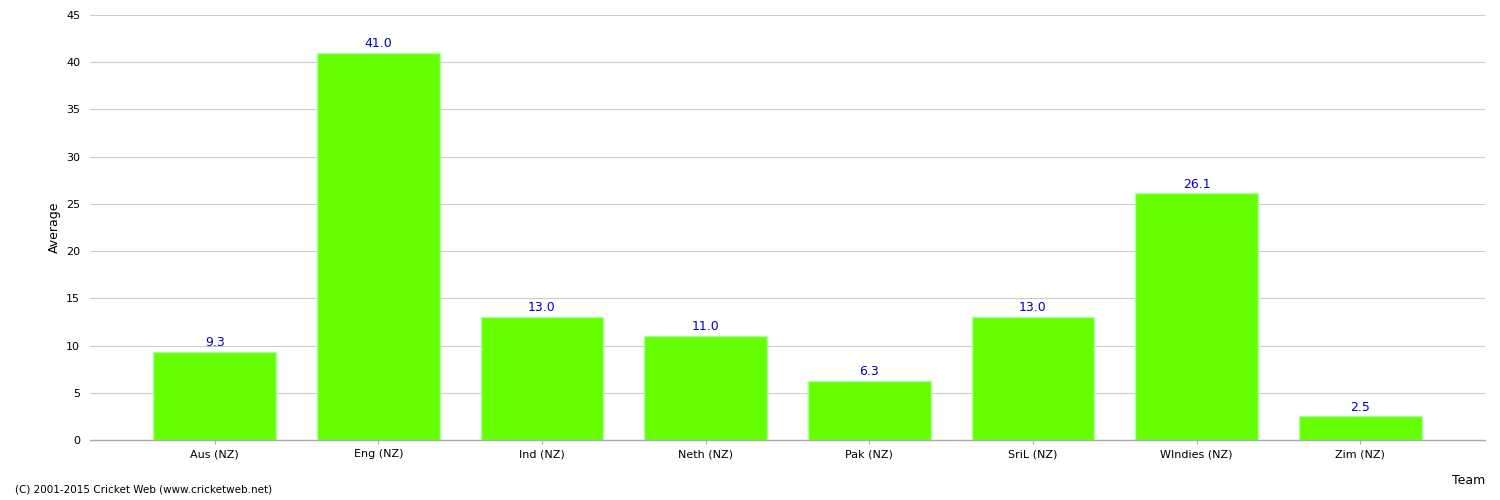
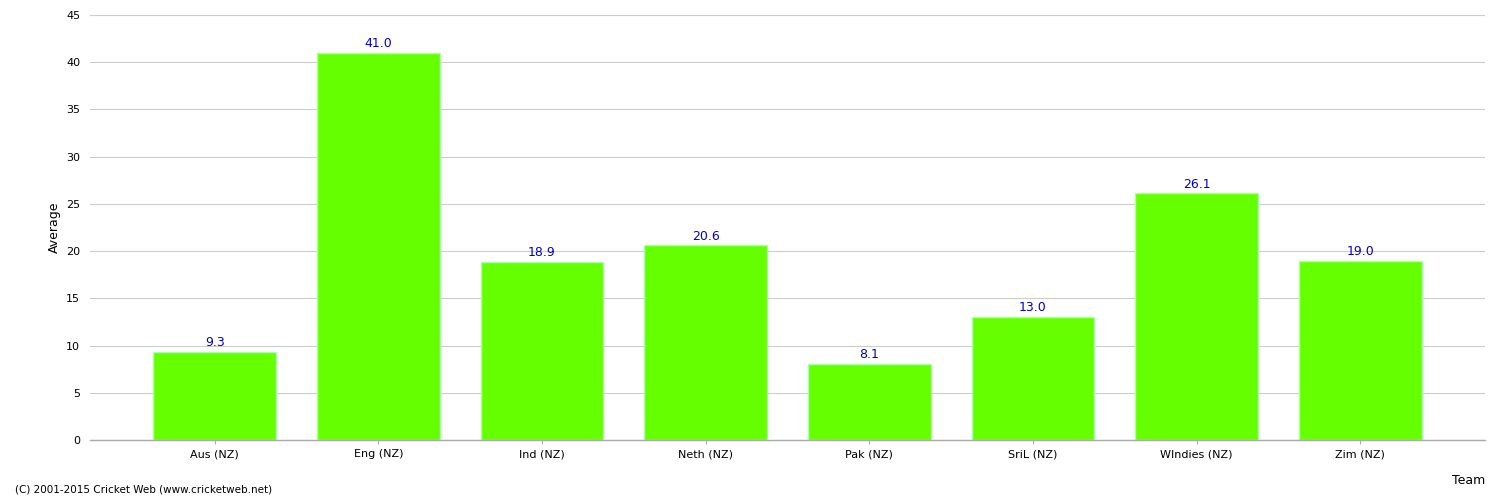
Ind (NZ): 13.0 -> 18.9
Neth (NZ): 11.0 -> 20.6
Pak (NZ): 6.3 -> 8.1
Zim (NZ): 2.5 -> 19.0
